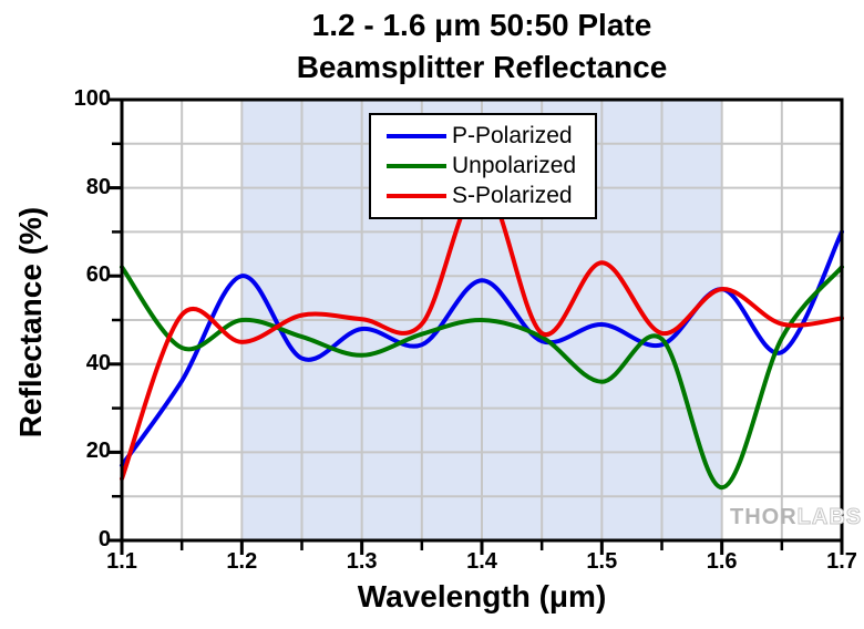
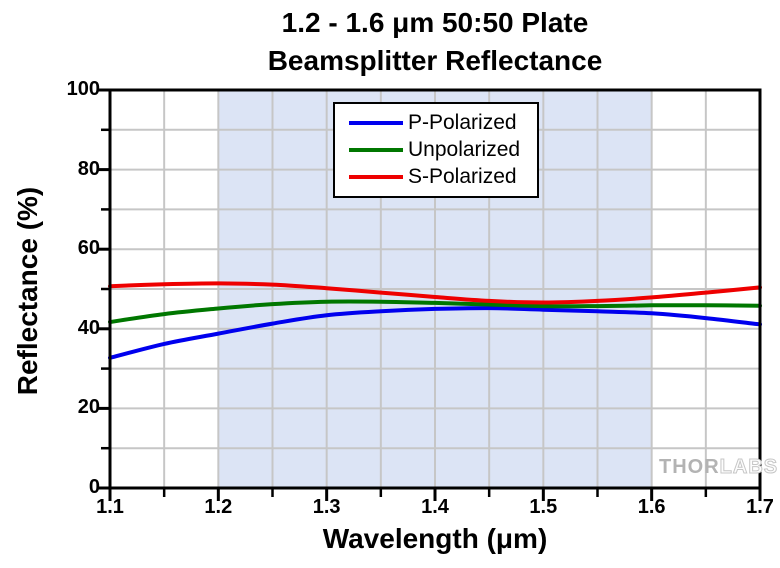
P-Polarized/1.1: 17 -> 33
Unpolarized/1.1: 62 -> 42
S-Polarized/1.1: 14 -> 51
P-Polarized/1.2: 60 -> 39
Unpolarized/1.2: 50 -> 45
S-Polarized/1.2: 45 -> 51
P-Polarized/1.3: 48 -> 43
Unpolarized/1.3: 42 -> 47
P-Polarized/1.4: 59 -> 45
Unpolarized/1.4: 50 -> 46
S-Polarized/1.4: 81 -> 48
P-Polarized/1.5: 49 -> 45
Unpolarized/1.5: 36 -> 46
S-Polarized/1.5: 63 -> 47
P-Polarized/1.6: 57 -> 44
Unpolarized/1.6: 12 -> 46
S-Polarized/1.6: 57 -> 48
P-Polarized/1.7: 70 -> 41
Unpolarized/1.7: 62 -> 46
